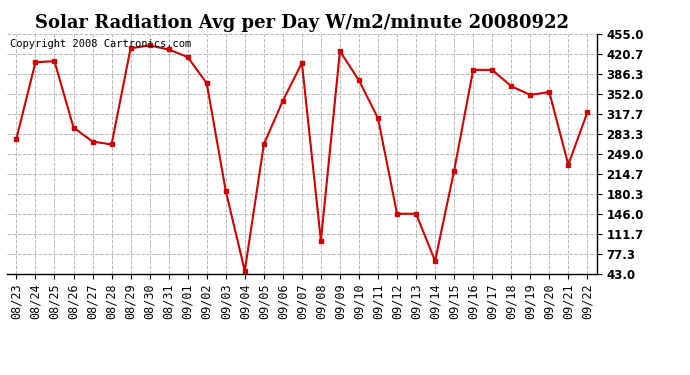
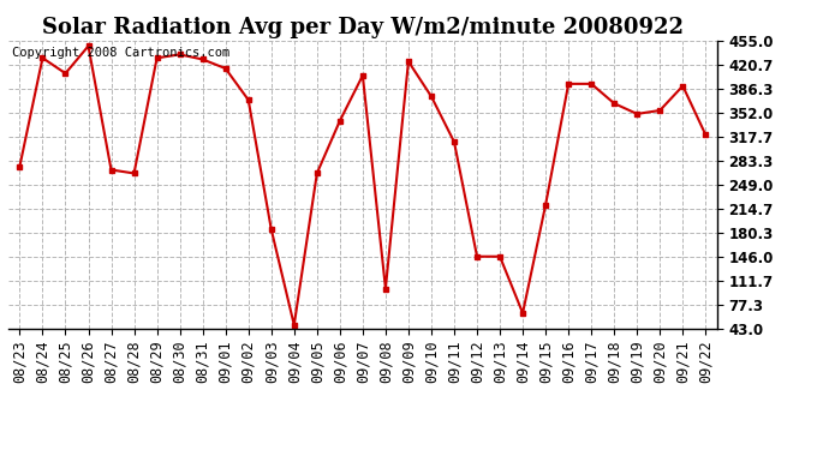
08/24: 406 -> 430
08/26: 294 -> 447
09/21: 230 -> 390
